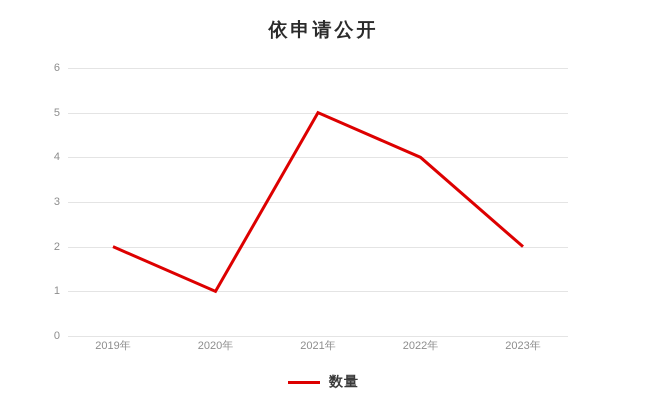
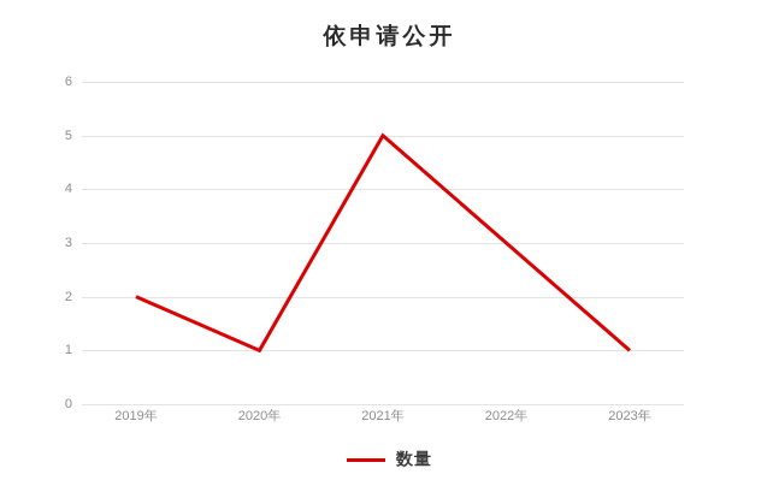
2022年: 4 -> 3
2023年: 2 -> 1
